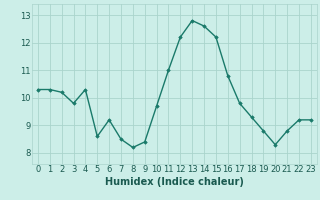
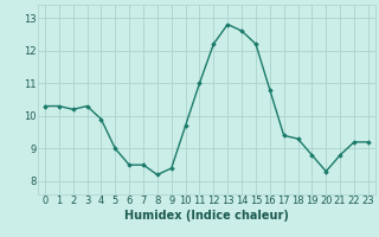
3: 9.8 -> 10.3
4: 10.3 -> 9.9
5: 8.6 -> 9.0
6: 9.2 -> 8.5
17: 9.8 -> 9.4
